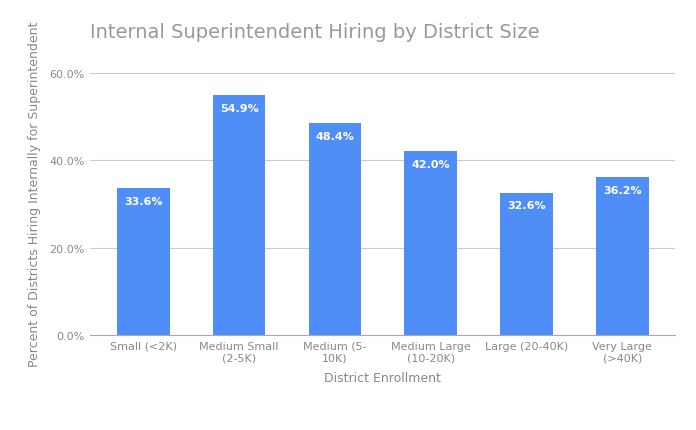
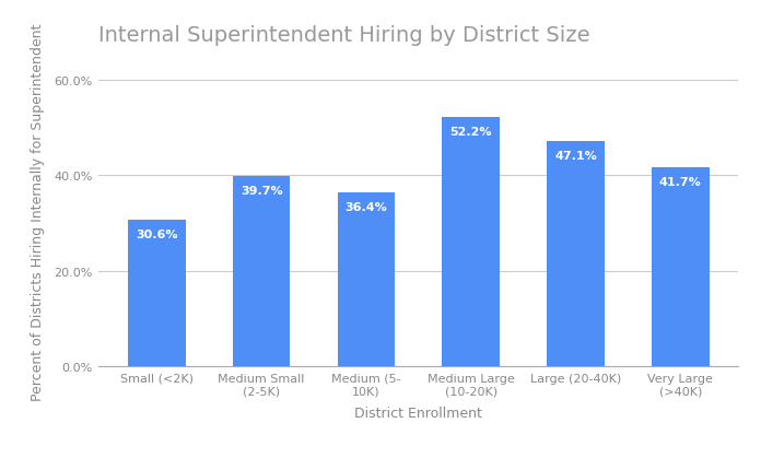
Small (<2K): 33.6% -> 30.6%
Medium Small (2-5K): 54.9% -> 39.7%
Medium (5- 10K): 48.4% -> 36.4%
Medium Large (10-20K): 42.0% -> 52.2%
Large (20-40K): 32.6% -> 47.1%
Very Large (>40K): 36.2% -> 41.7%
